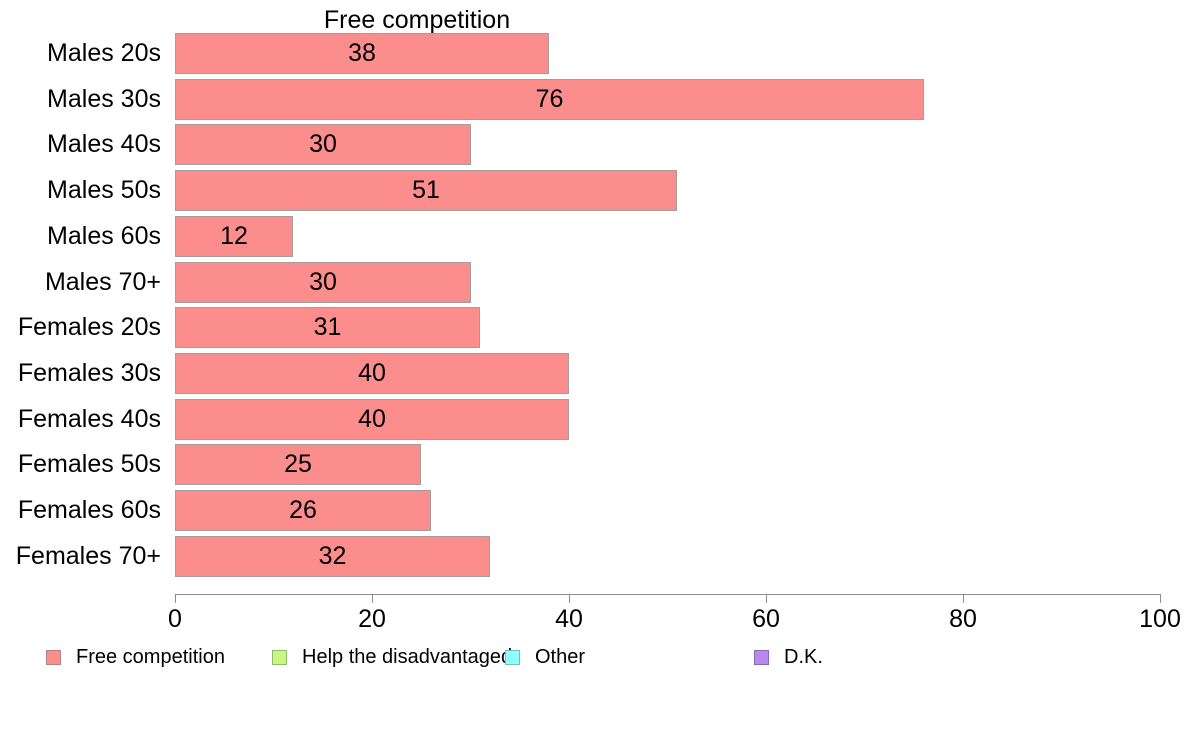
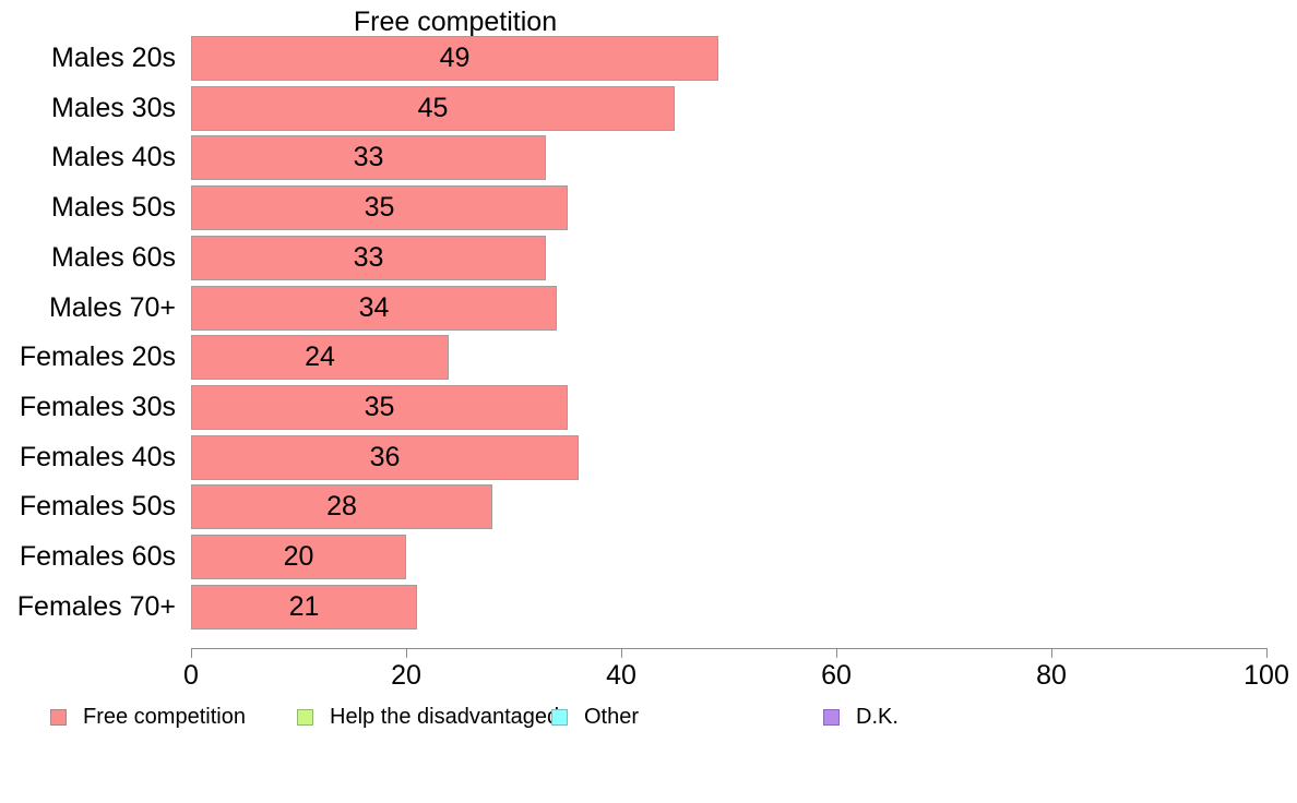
Males 20s: 38 -> 49
Males 30s: 76 -> 45
Males 40s: 30 -> 33
Males 50s: 51 -> 35
Males 60s: 12 -> 33
Males 70+: 30 -> 34
Females 20s: 31 -> 24
Females 30s: 40 -> 35
Females 40s: 40 -> 36
Females 50s: 25 -> 28
Females 60s: 26 -> 20
Females 70+: 32 -> 21
